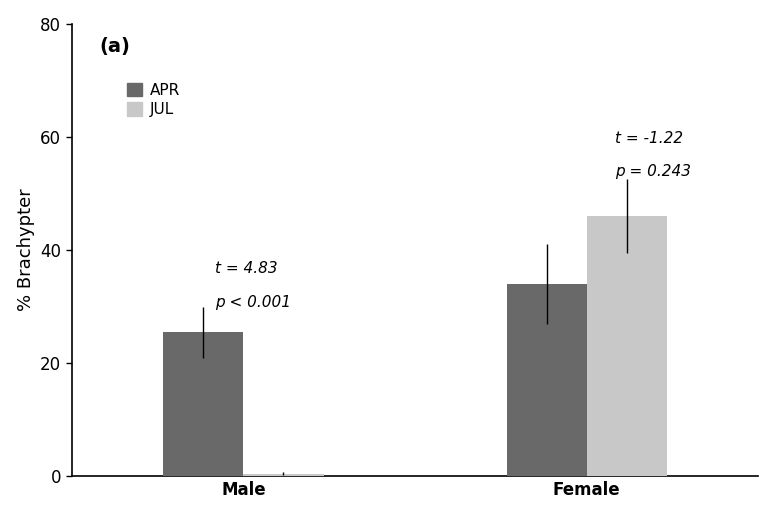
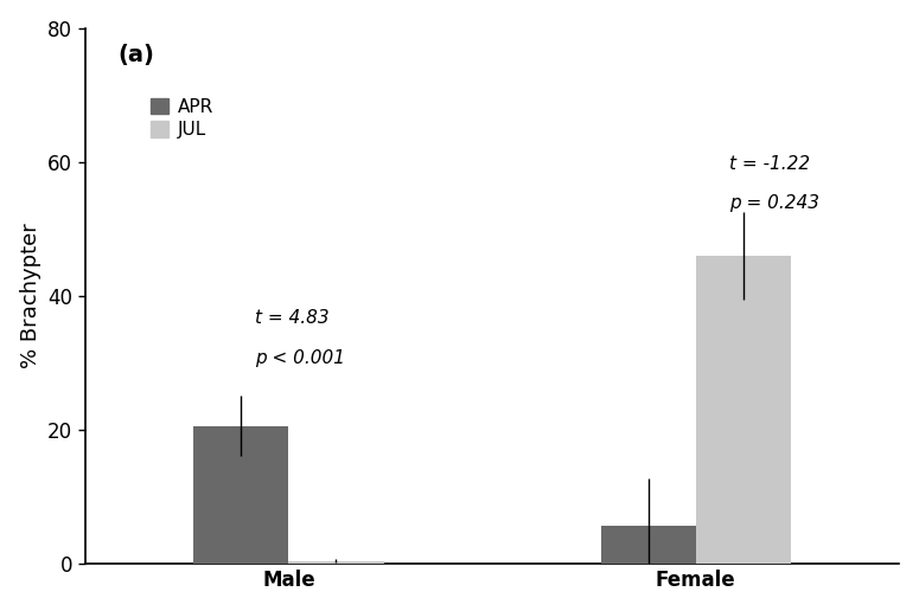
APR/Male: 25.5 -> 20.6
APR/Female: 34.0 -> 5.8
